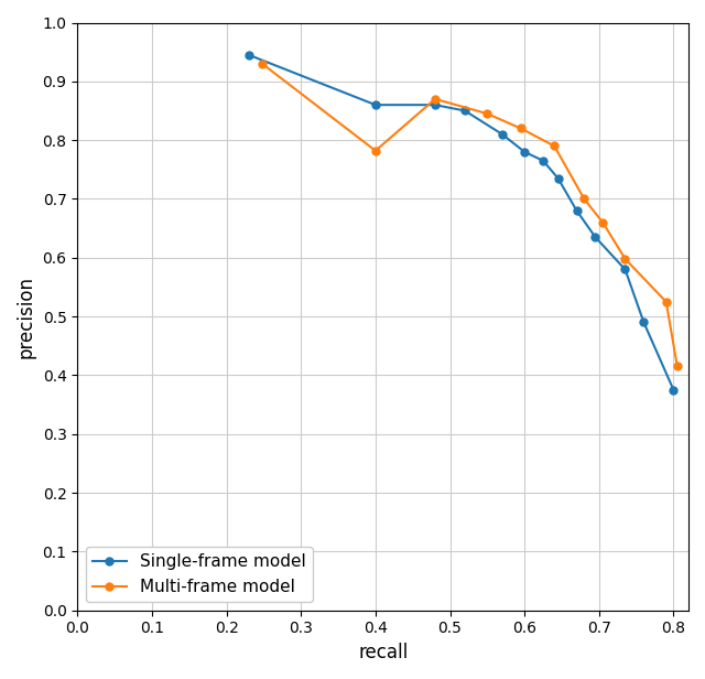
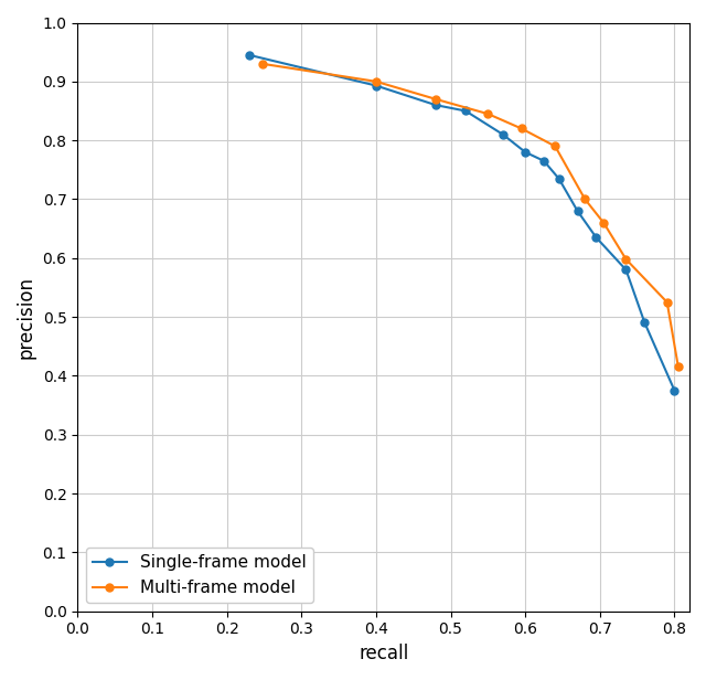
Single-frame model/0.4: 0.860 -> 0.893
Multi-frame model/0.4: 0.782 -> 0.900
